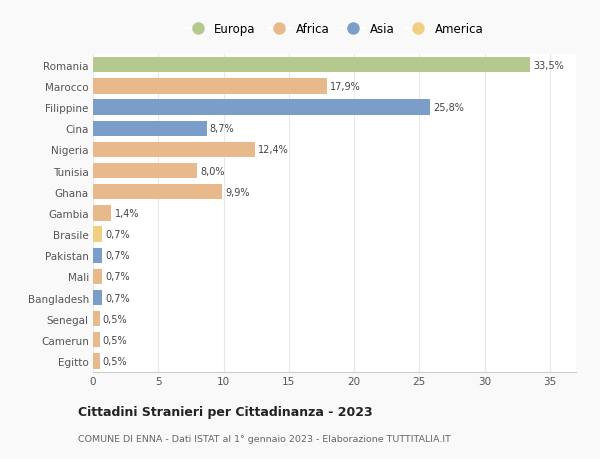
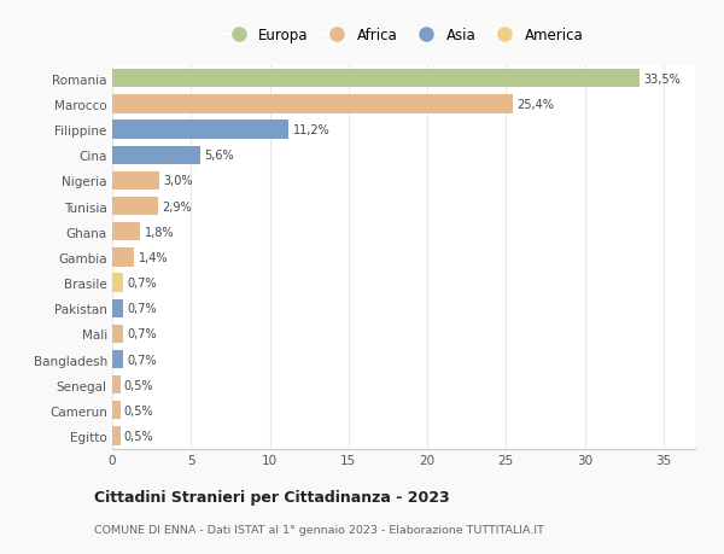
Marocco: 17,9% -> 25,4%
Filippine: 25,8% -> 11,2%
Cina: 8,7% -> 5,6%
Nigeria: 12,4% -> 3,0%
Tunisia: 8,0% -> 2,9%
Ghana: 9,9% -> 1,8%
